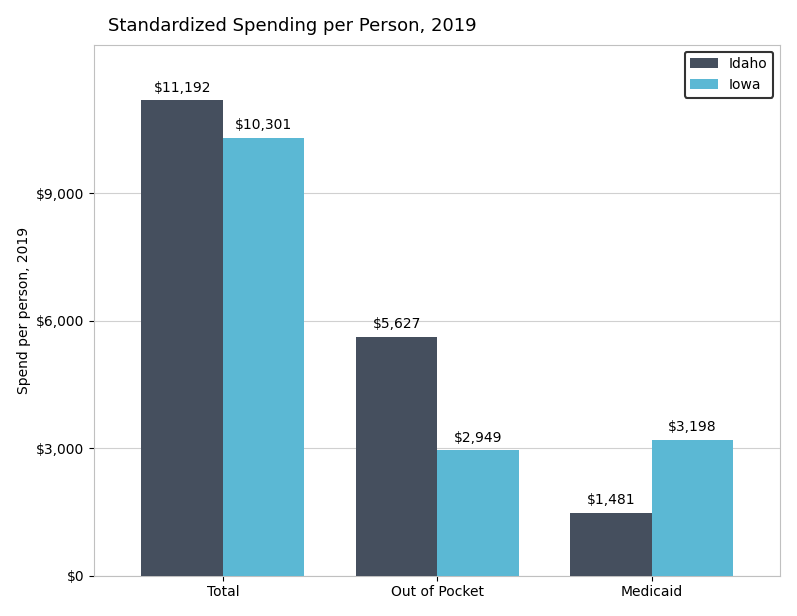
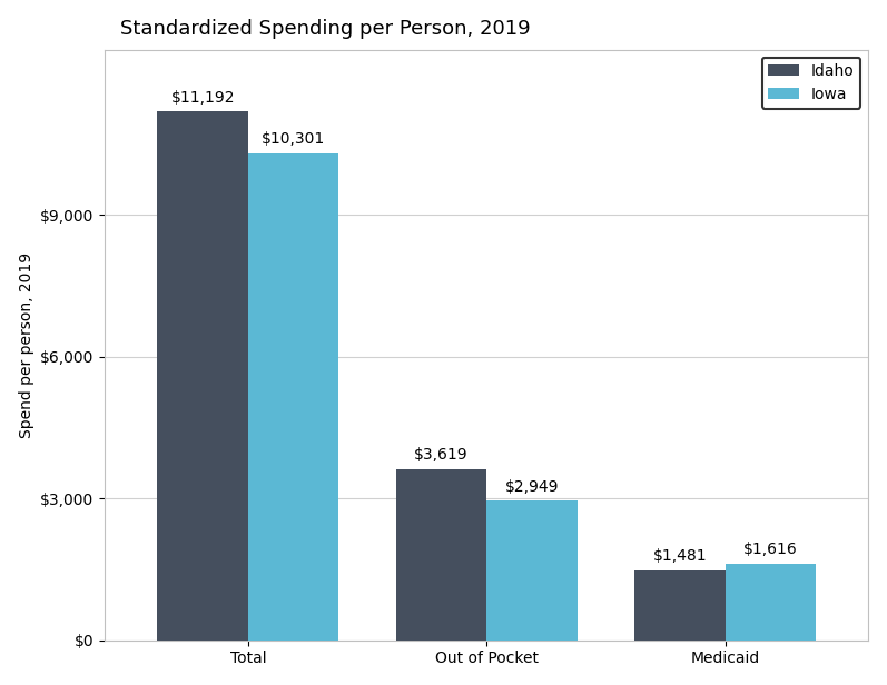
Idaho/Out of Pocket: $5,627 -> $3,619
Iowa/Medicaid: $3,198 -> $1,616
